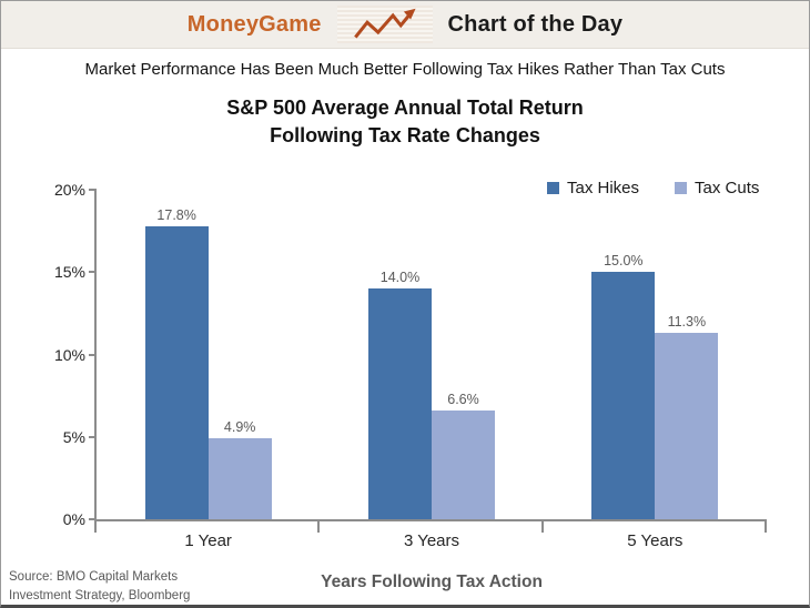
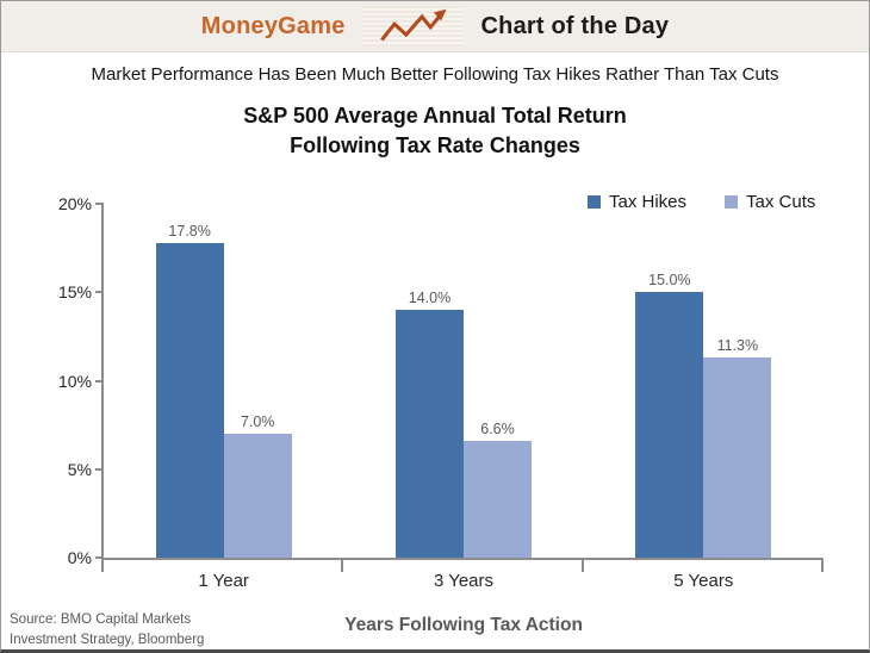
Tax Cuts/1 Year: 4.9% -> 7.0%
